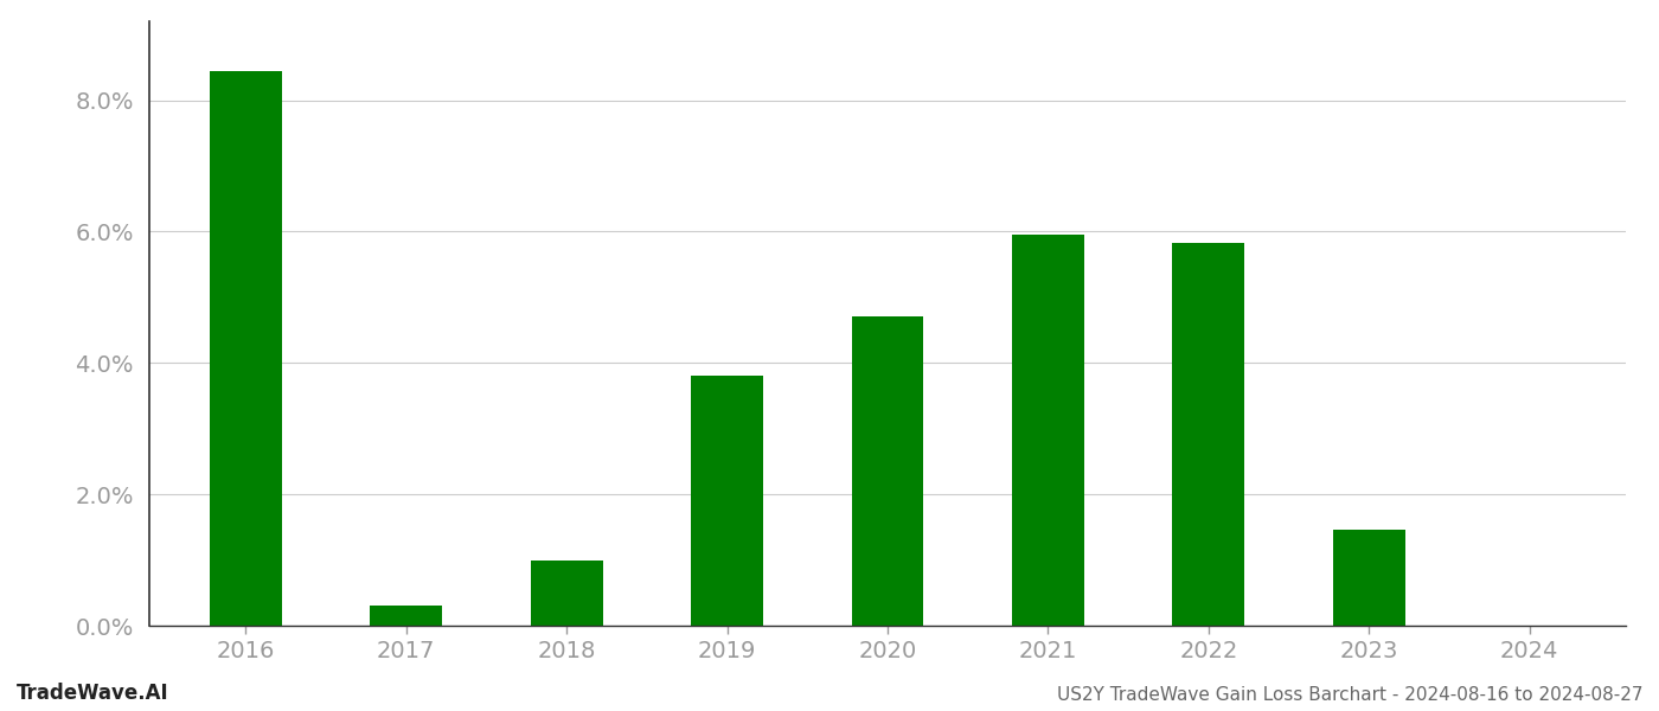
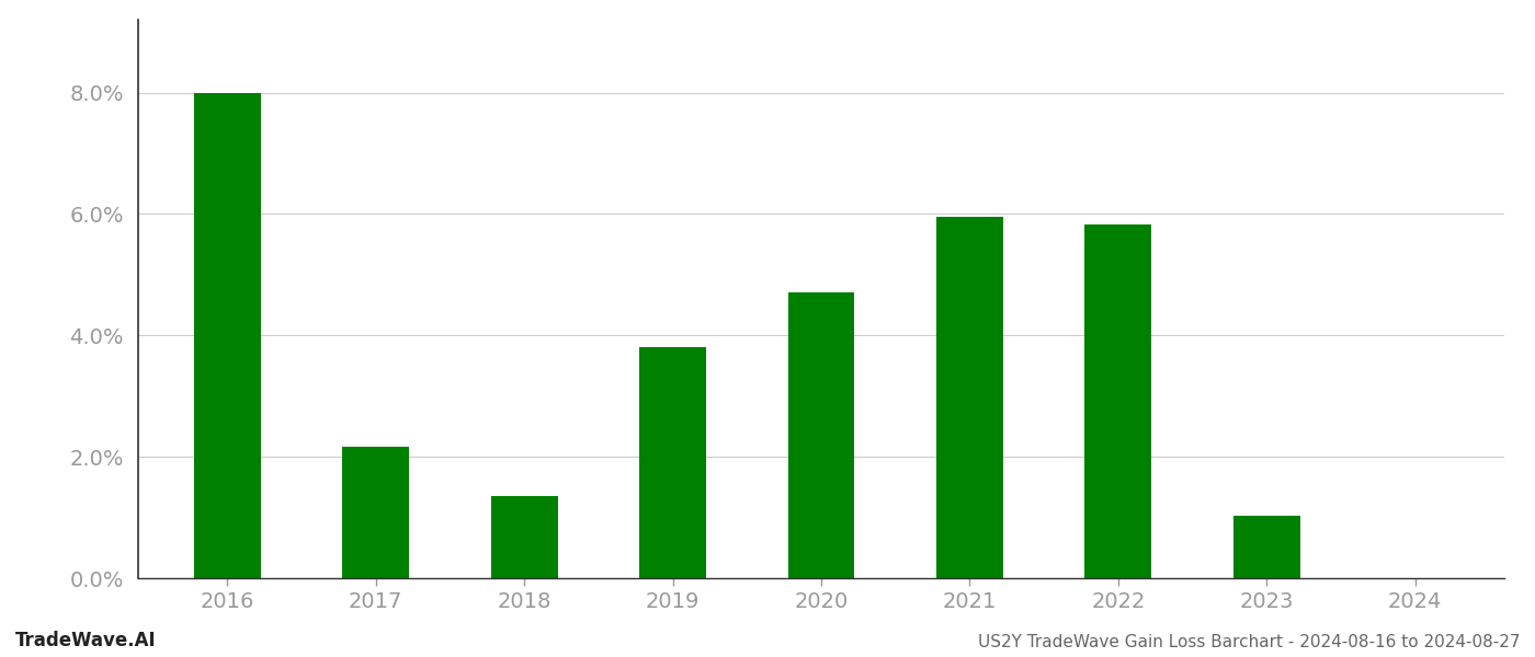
2016: 8.45% -> 8.00%
2017: 0.30% -> 2.16%
2018: 1.00% -> 1.36%
2023: 1.47% -> 1.02%
